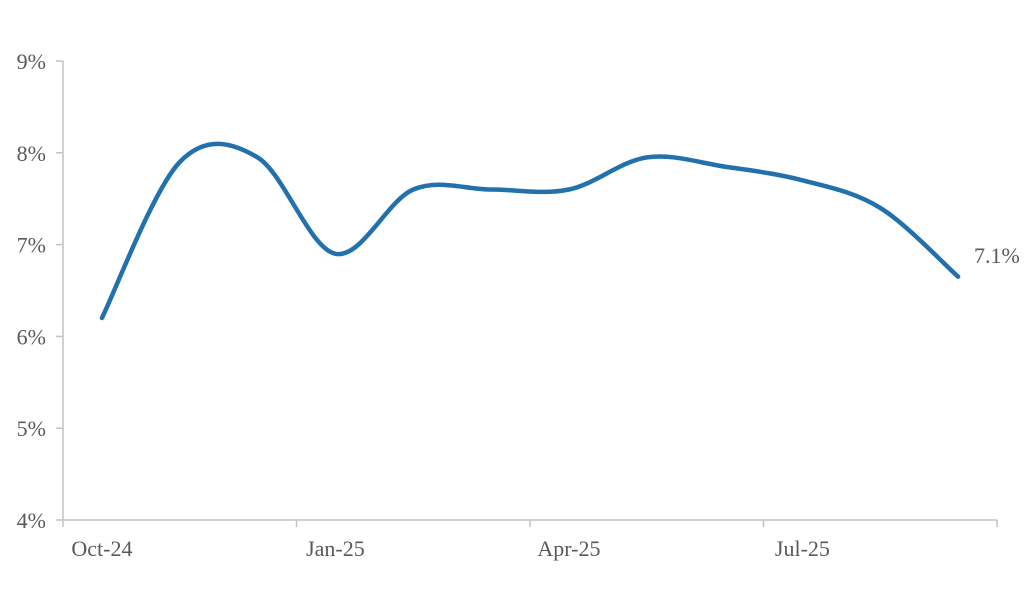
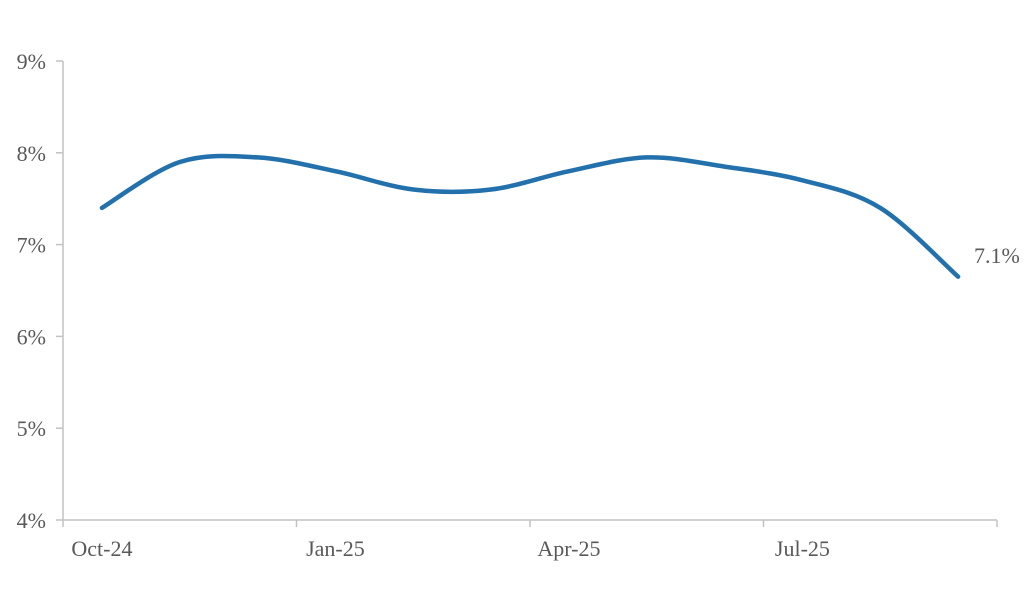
Oct-24: 6.2% -> 7.4%
Jan-25: 6.9% -> 7.8%
Apr-25: 7.6% -> 7.8%
